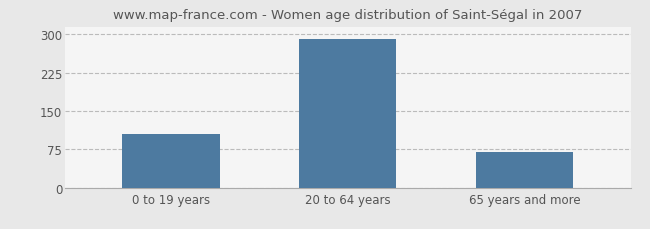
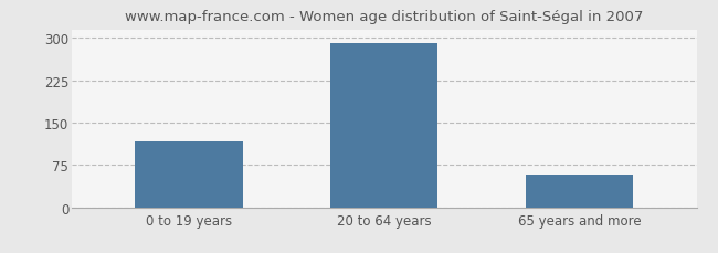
0 to 19 years: 105 -> 116
65 years and more: 70 -> 58
